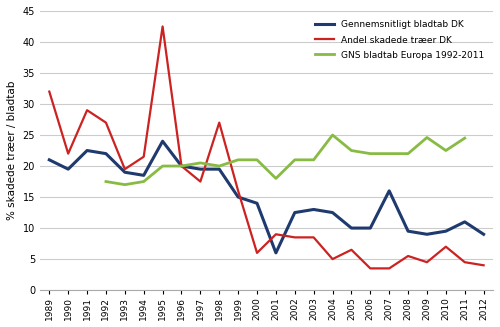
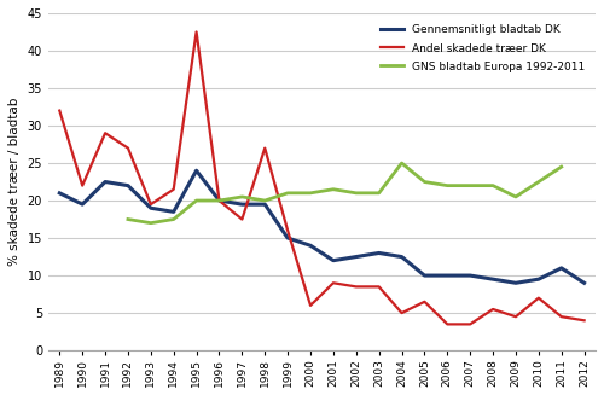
Gennemsnitligt bladtab DK/2001: 6.0 -> 12.0
GNS bladtab Europa 1992-2011/2001: 18.0 -> 21.5
Gennemsnitligt bladtab DK/2007: 16.0 -> 10.0
GNS bladtab Europa 1992-2011/2009: 24.6 -> 20.5
